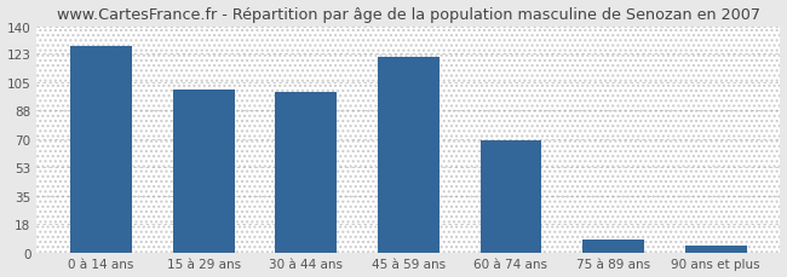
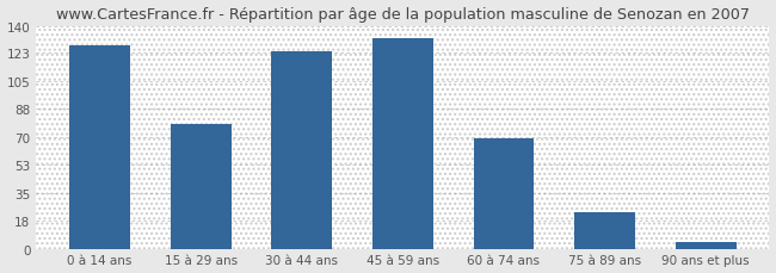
15 à 29 ans: 101 -> 78
30 à 44 ans: 99 -> 124
45 à 59 ans: 121 -> 132
75 à 89 ans: 8 -> 23
